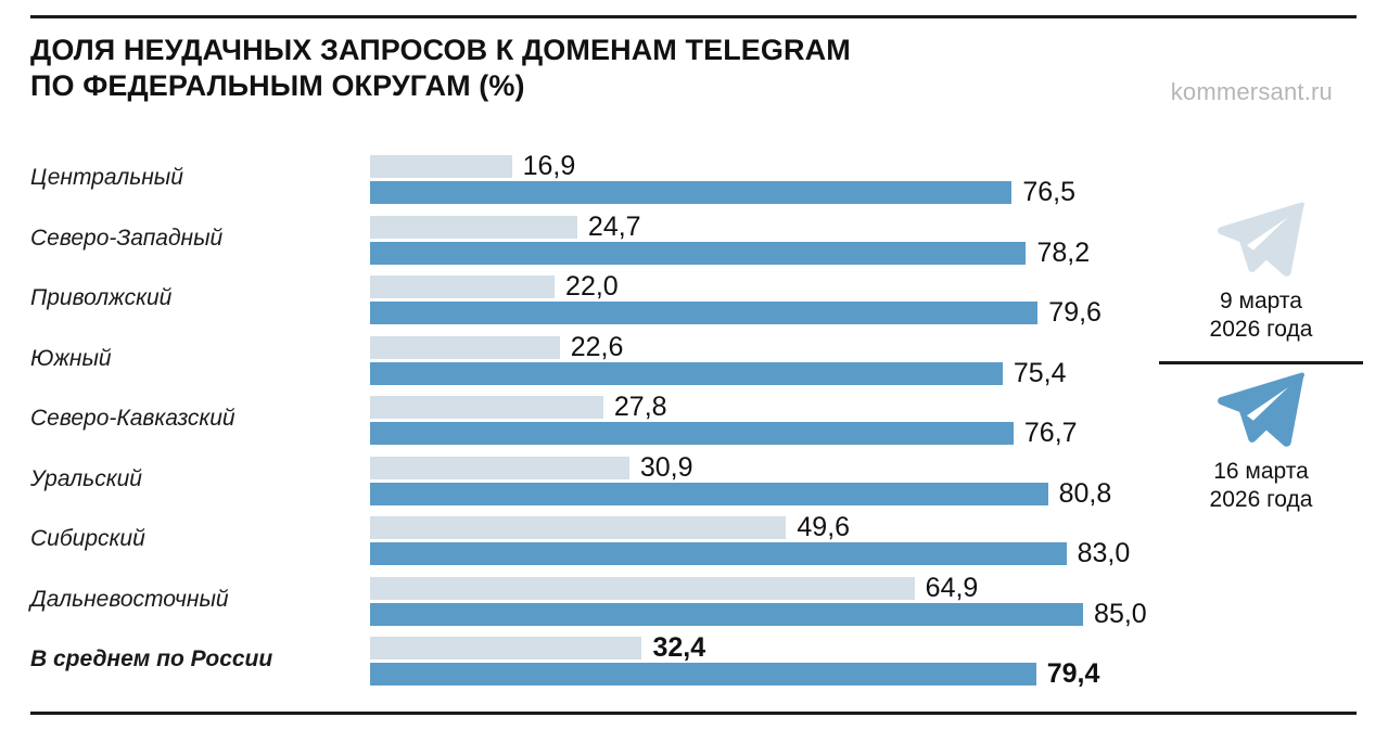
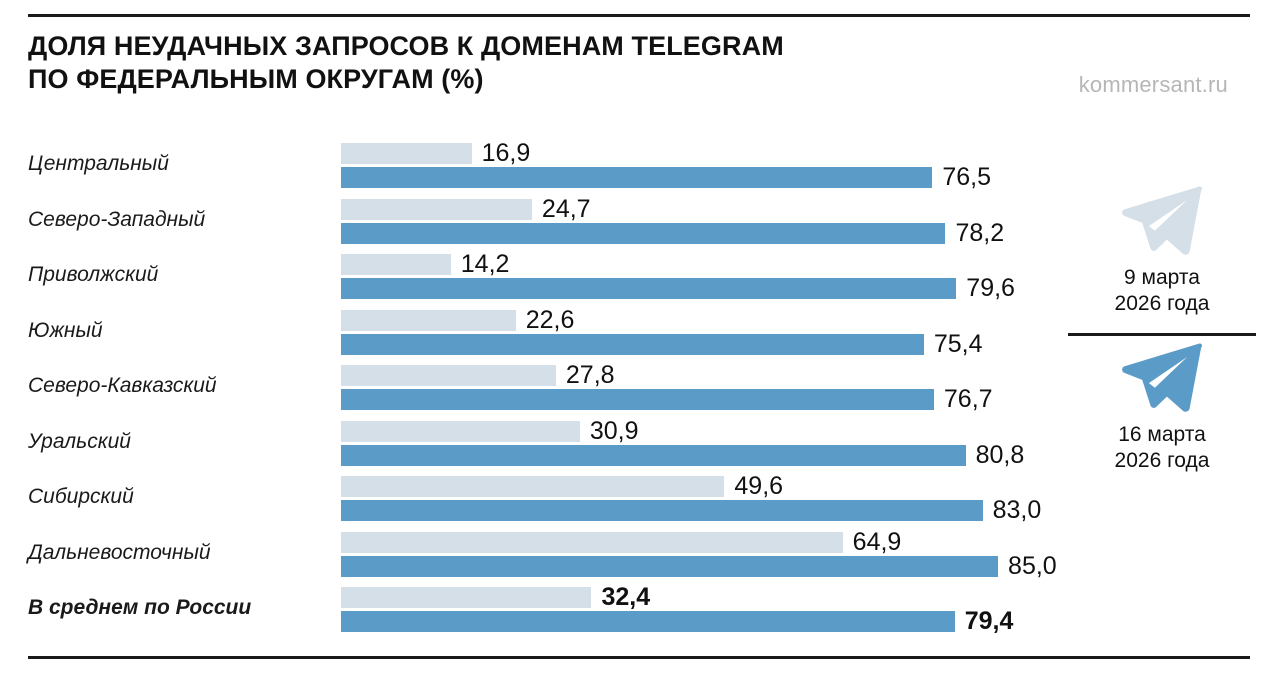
9 марта 2026 года/Приволжский: 22,0 -> 14,2
